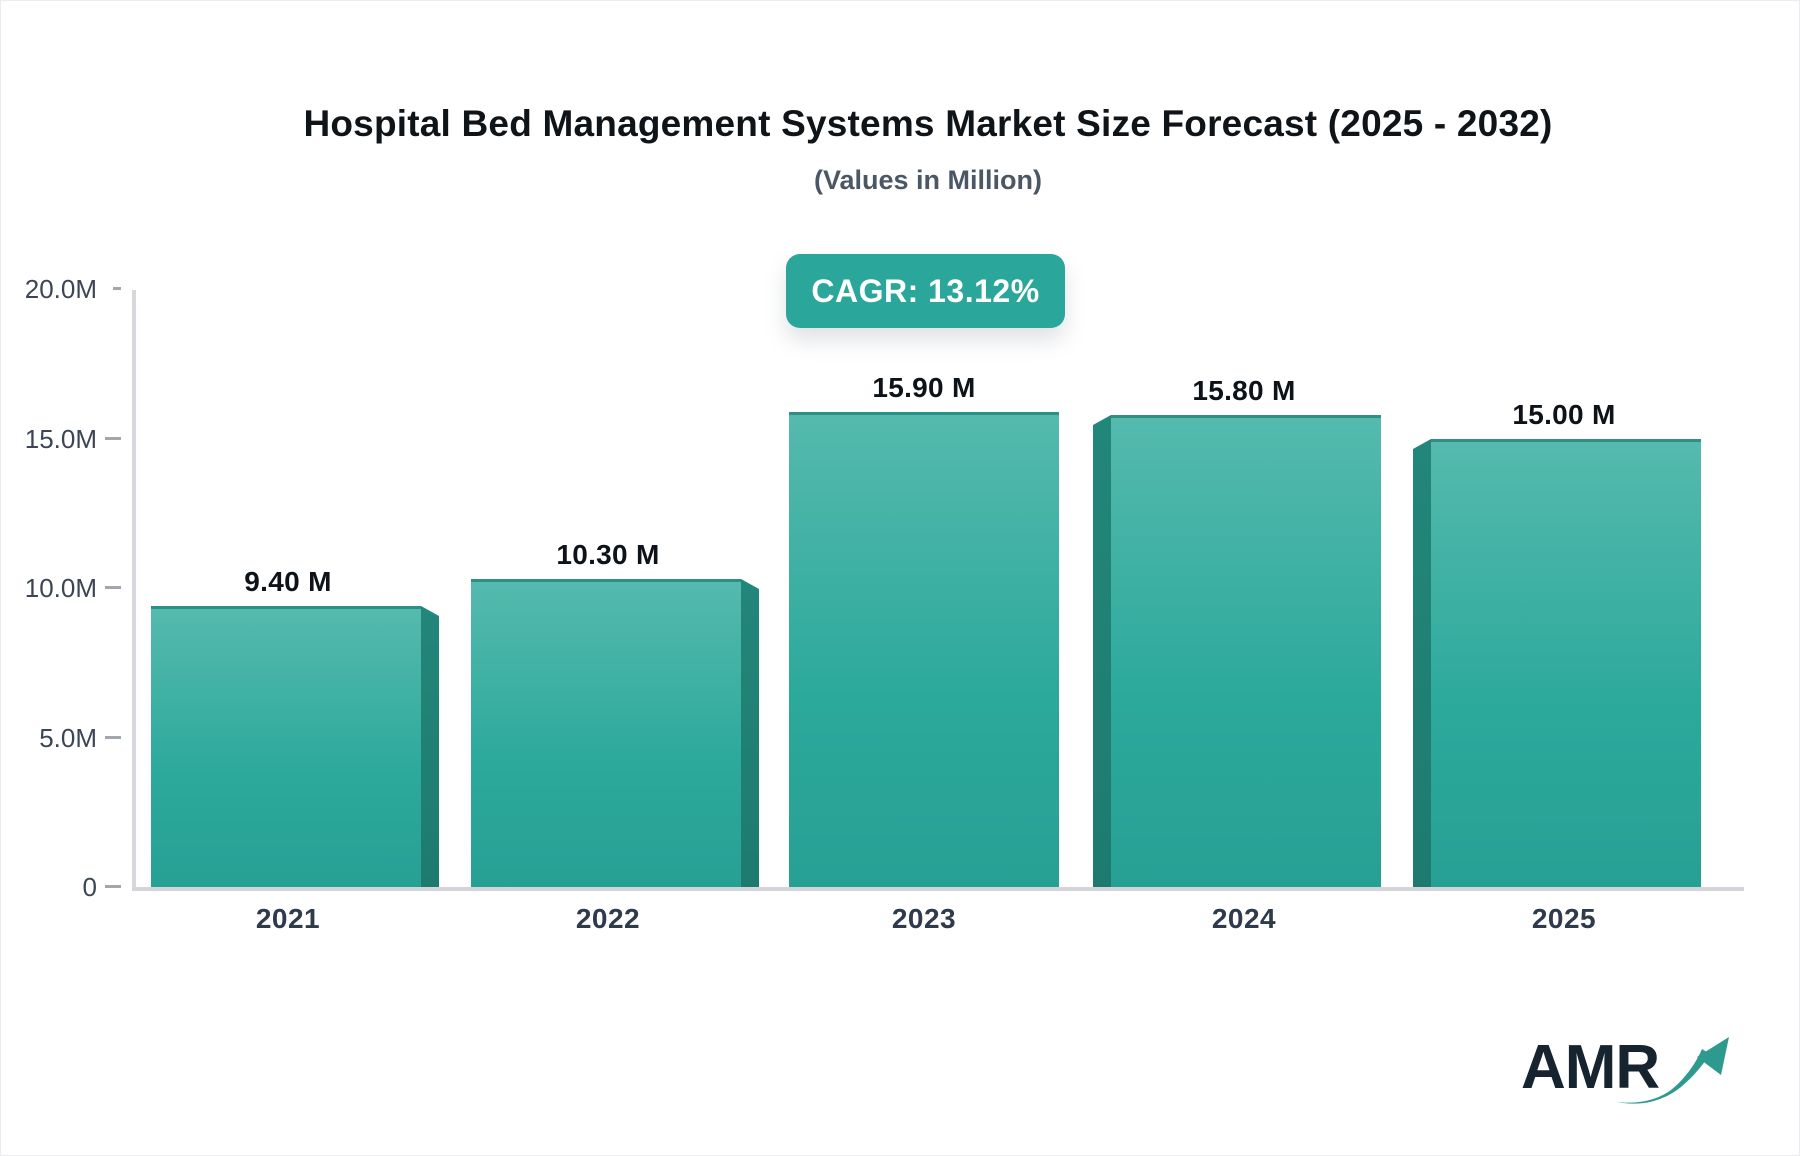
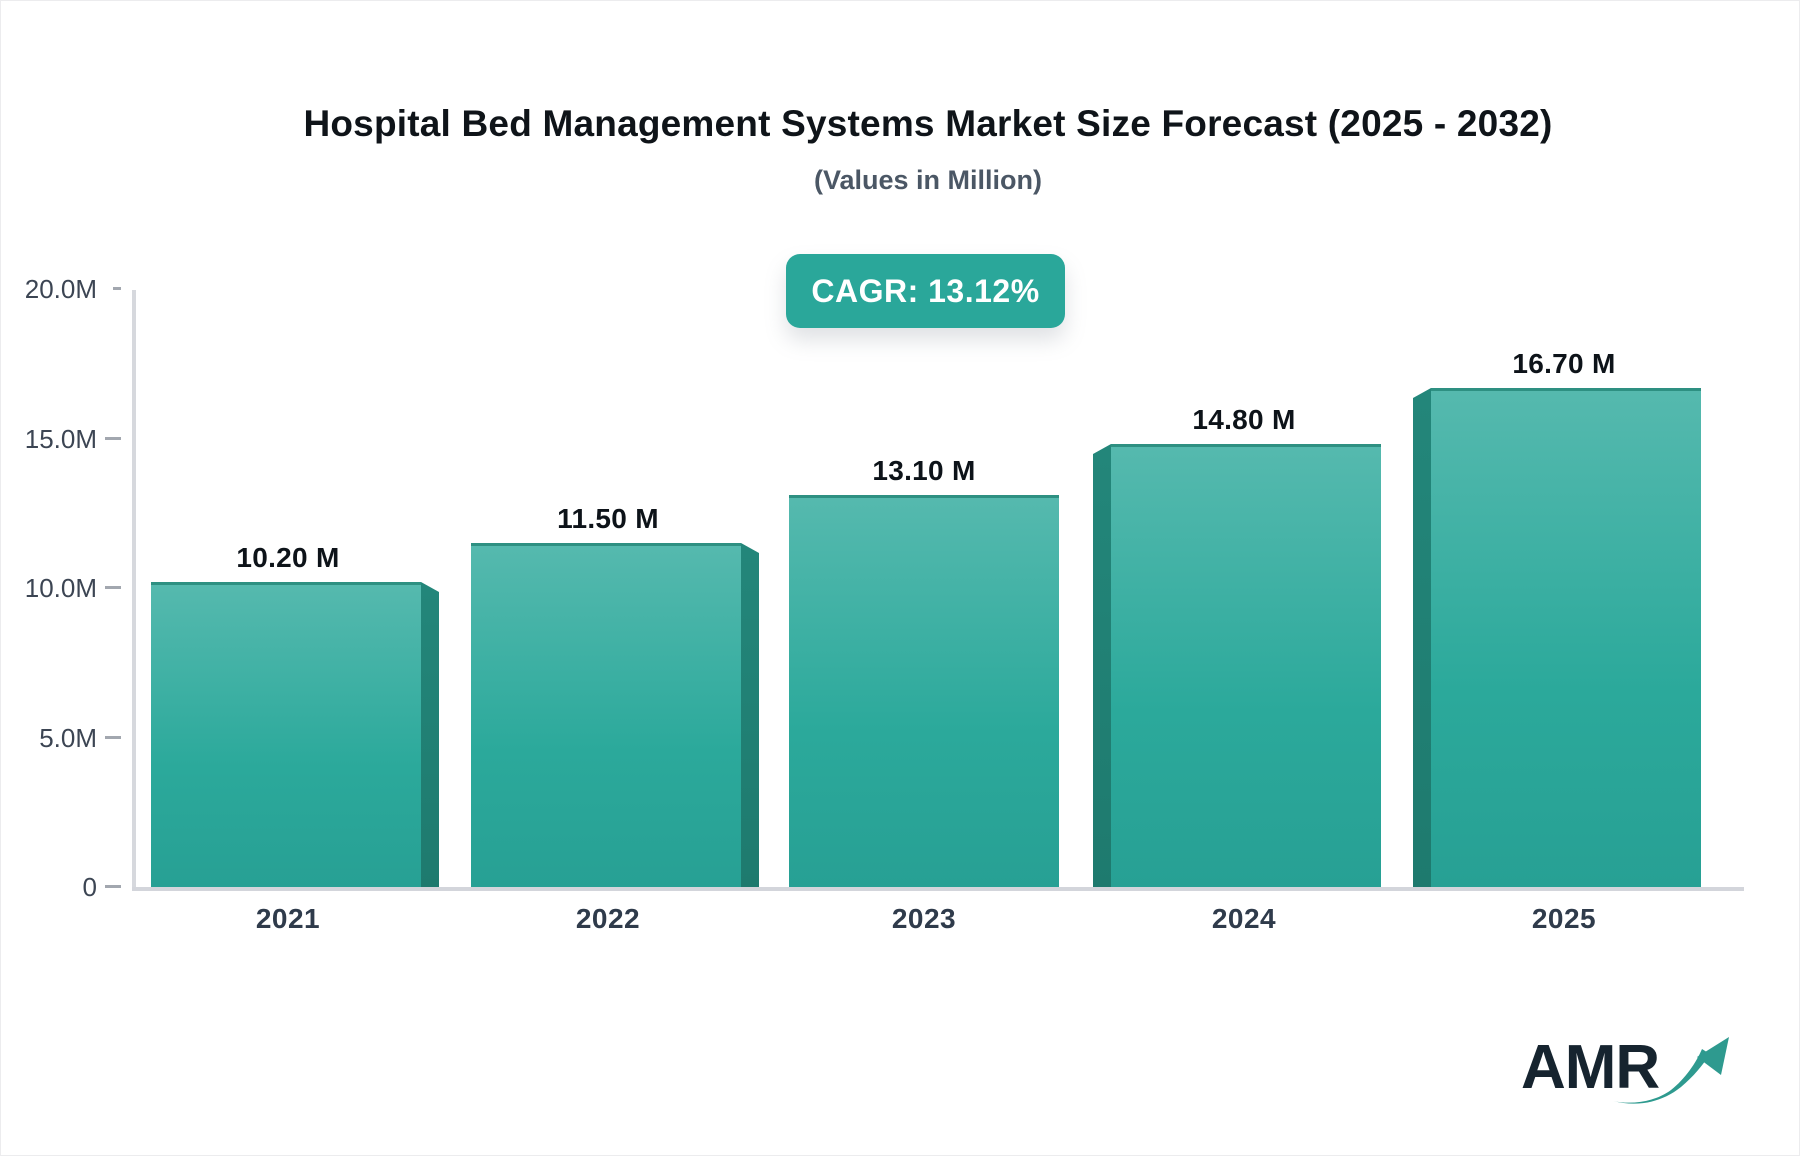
2021: 9.40 -> 10.20
2022: 10.30 -> 11.50
2023: 15.90 -> 13.10
2024: 15.80 -> 14.80
2025: 15.00 -> 16.70
